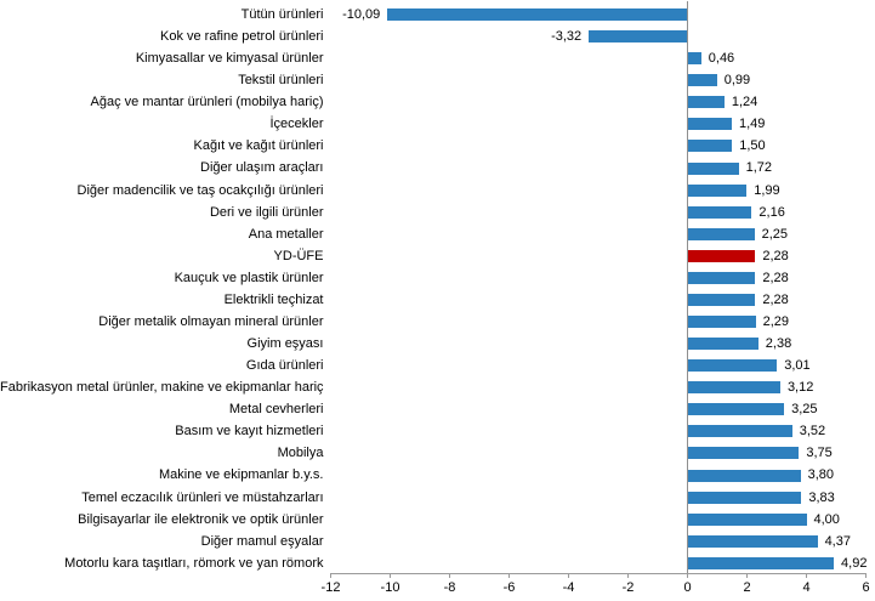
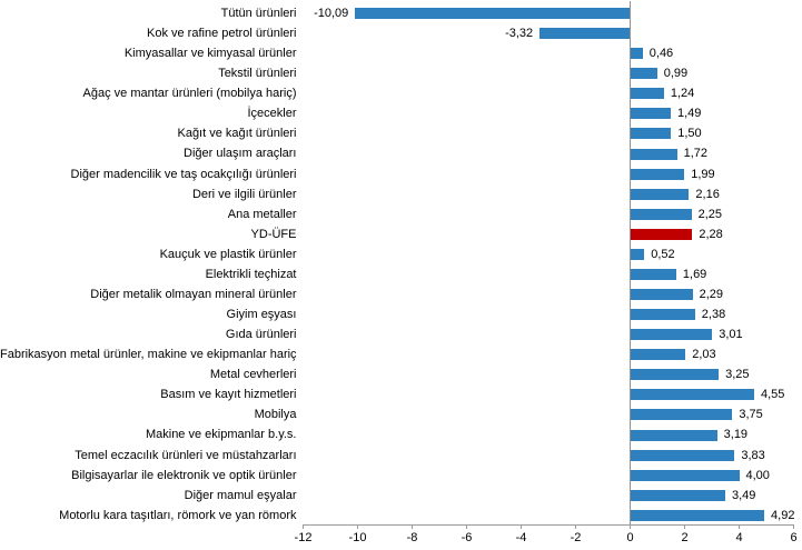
Kauçuk ve plastik ürünler: 2,28 -> 0,52
Elektrikli teçhizat: 2,28 -> 1,69
Fabrikasyon metal ürünler, makine ve ekipmanlar hariç: 3,12 -> 2,03
Basım ve kayıt hizmetleri: 3,52 -> 4,55
Makine ve ekipmanlar b.y.s.: 3,80 -> 3,19
Diğer mamul eşyalar: 4,37 -> 3,49
